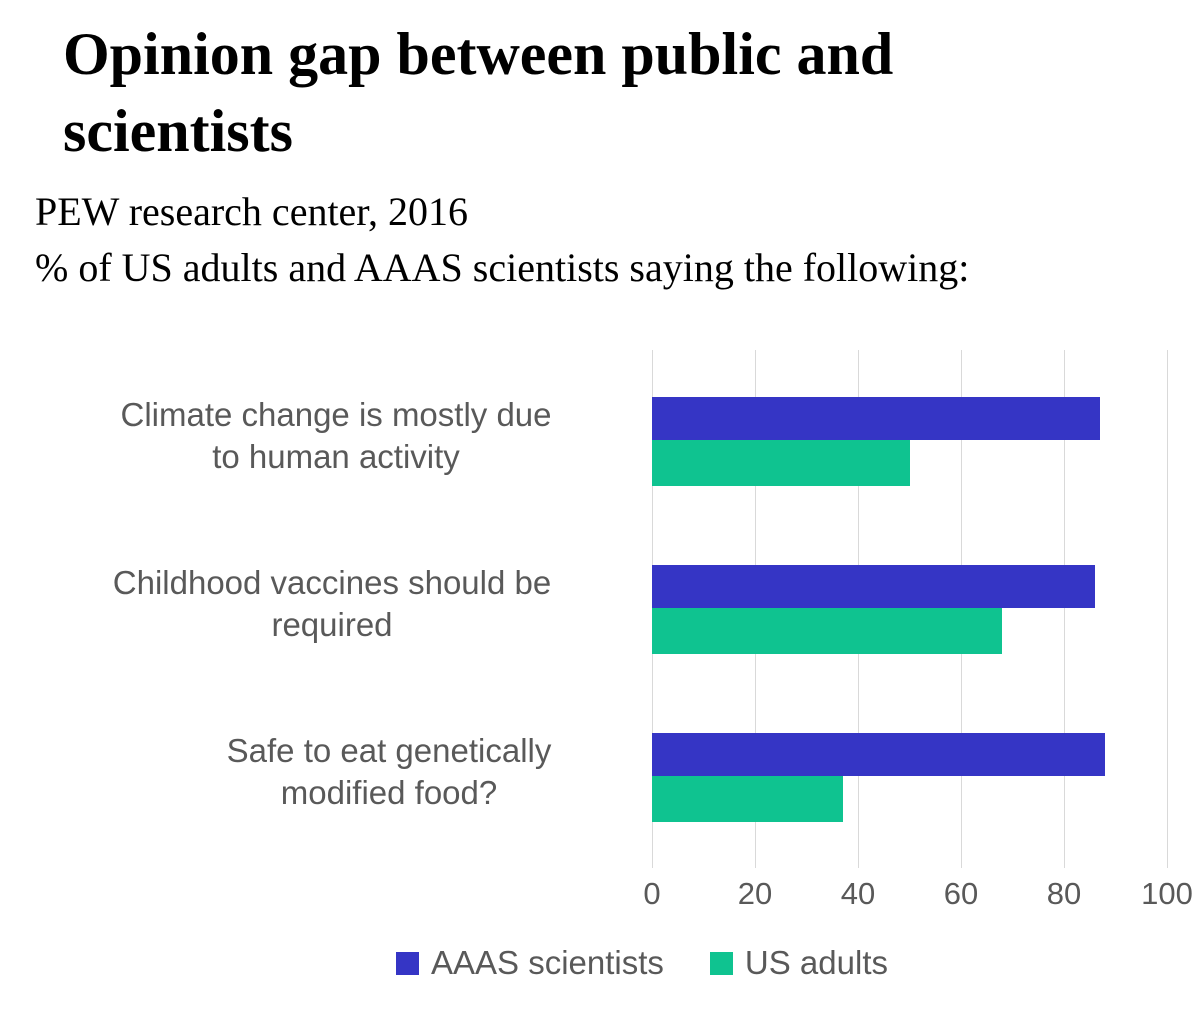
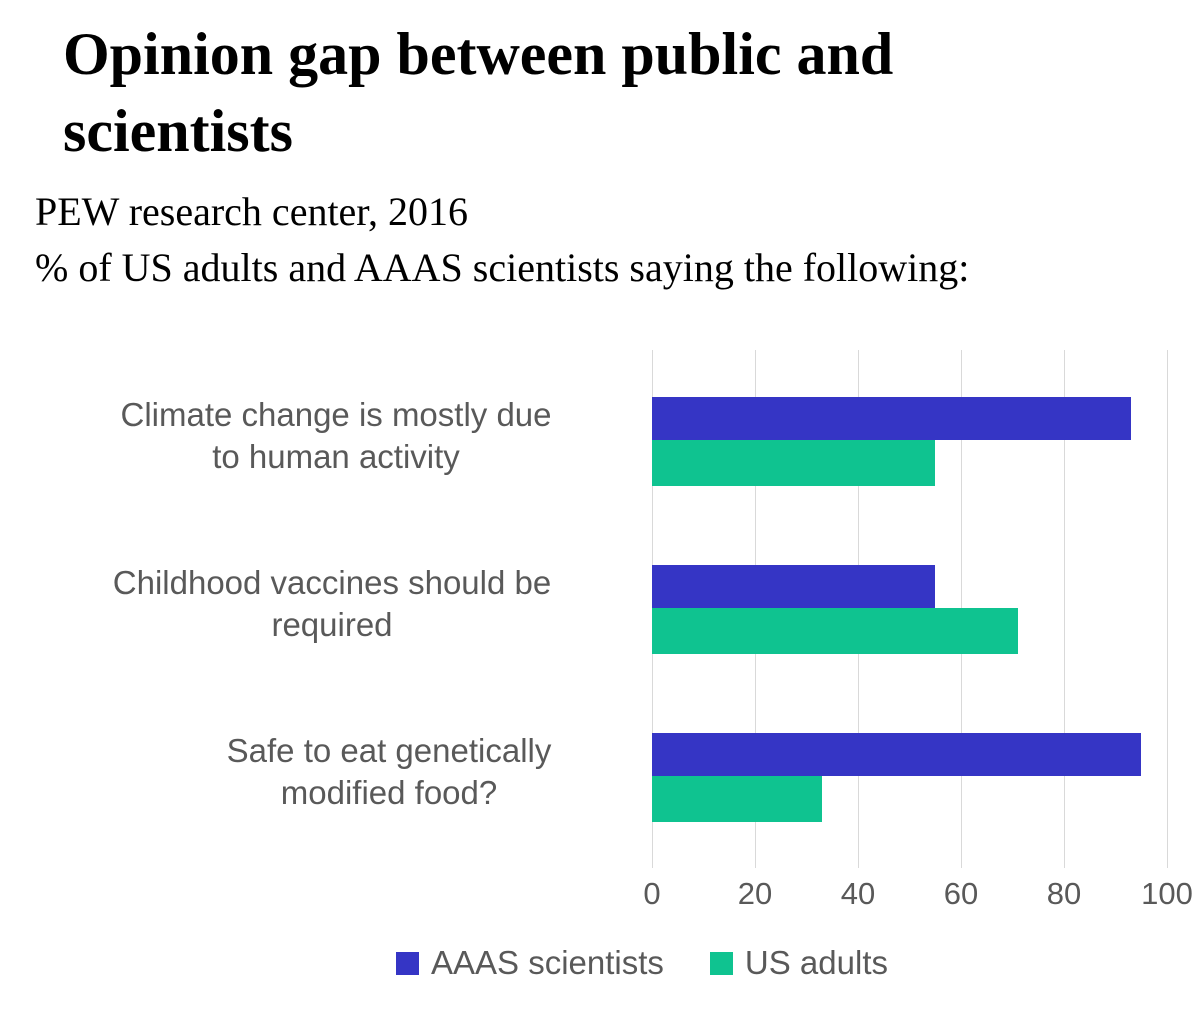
AAAS scientists/Climate change is mostly due to human activity: 87 -> 93
US adults/Climate change is mostly due to human activity: 50 -> 55
AAAS scientists/Childhood vaccines should be required: 86 -> 55
US adults/Childhood vaccines should be required: 68 -> 71
AAAS scientists/Safe to eat genetically modified food?: 88 -> 95
US adults/Safe to eat genetically modified food?: 37 -> 33
